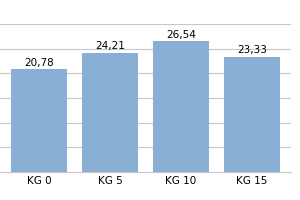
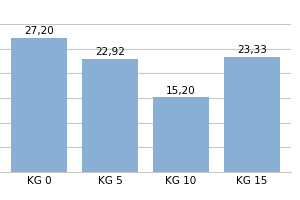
KG 0: 20,78 -> 27,20
KG 5: 24,21 -> 22,92
KG 10: 26,54 -> 15,20
